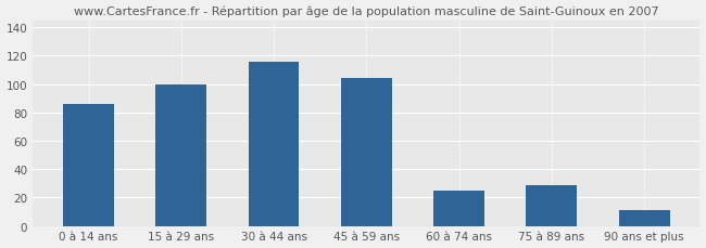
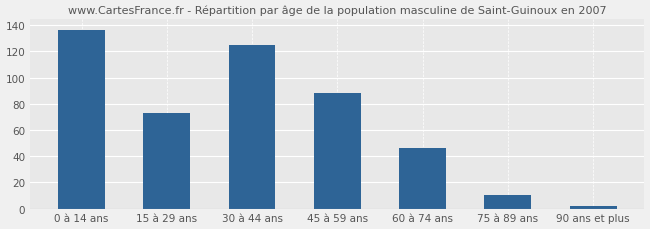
0 à 14 ans: 86 -> 136
15 à 29 ans: 100 -> 73
30 à 44 ans: 116 -> 125
45 à 59 ans: 104 -> 88
60 à 74 ans: 25 -> 46
75 à 89 ans: 29 -> 10
90 ans et plus: 11 -> 2
